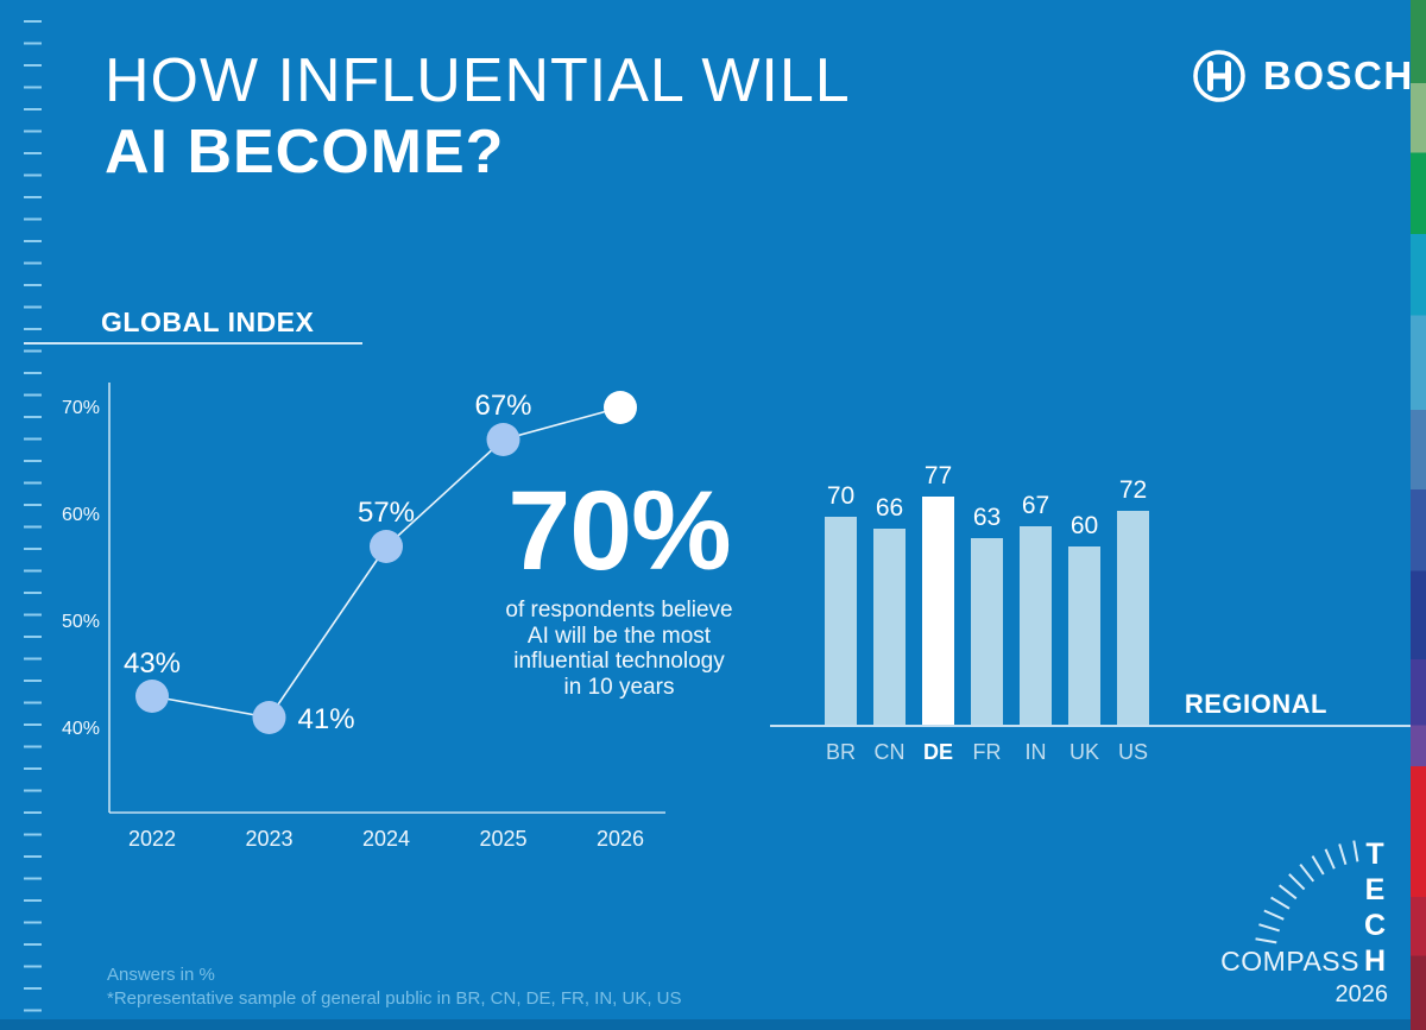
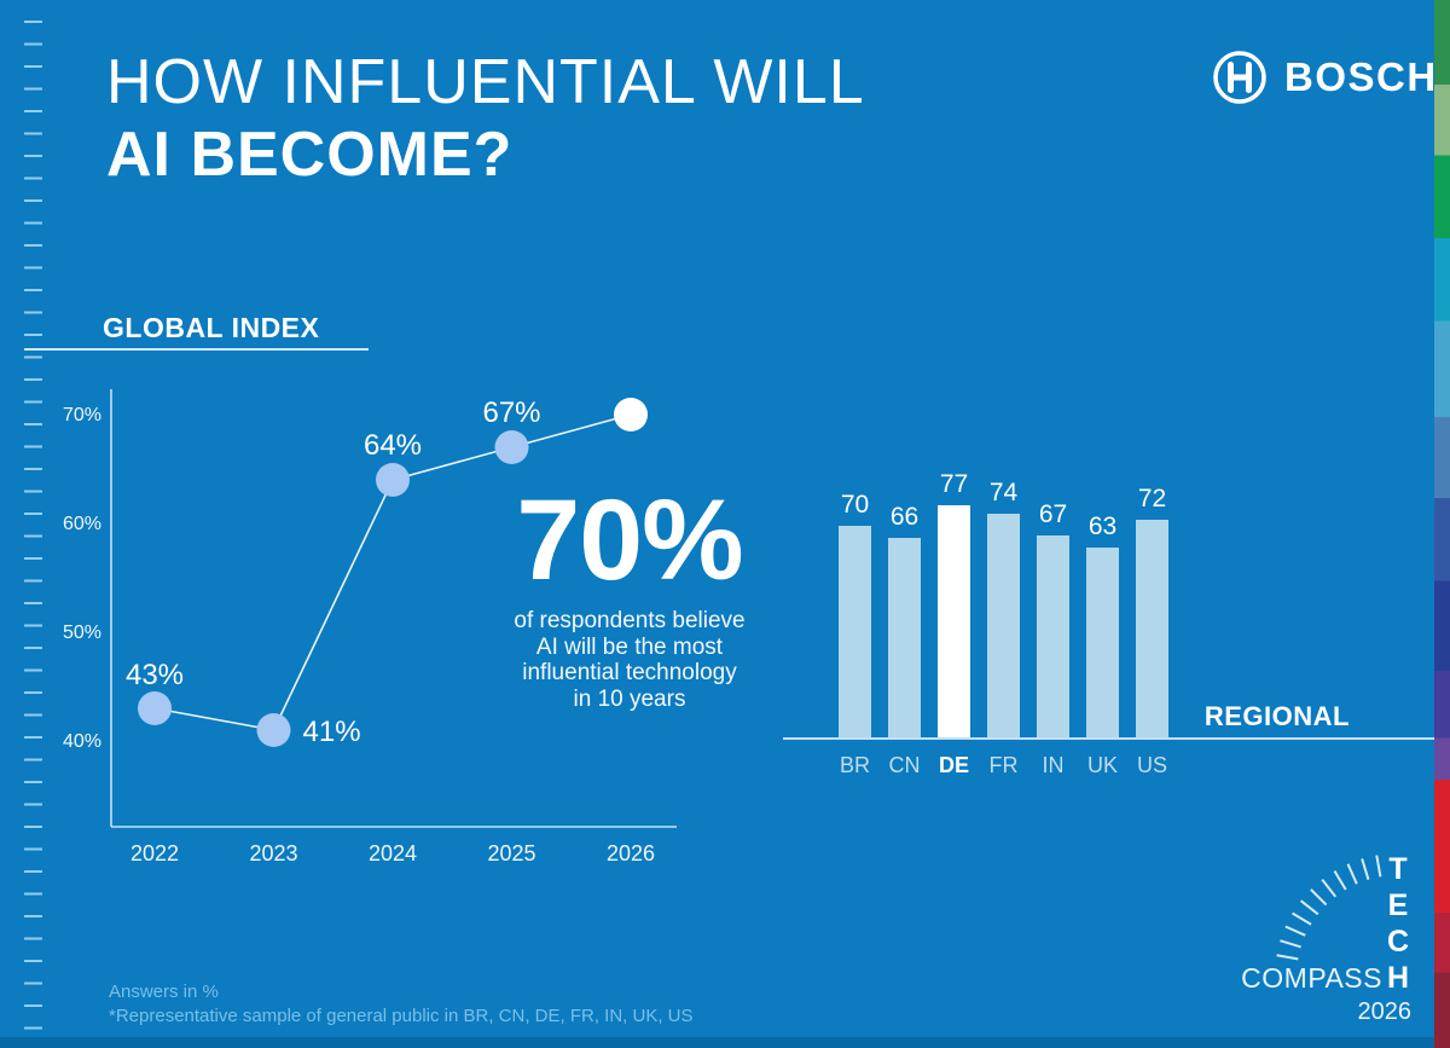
GLOBAL INDEX/2024: 57% -> 64%
REGIONAL/FR: 63 -> 74
REGIONAL/UK: 60 -> 63
